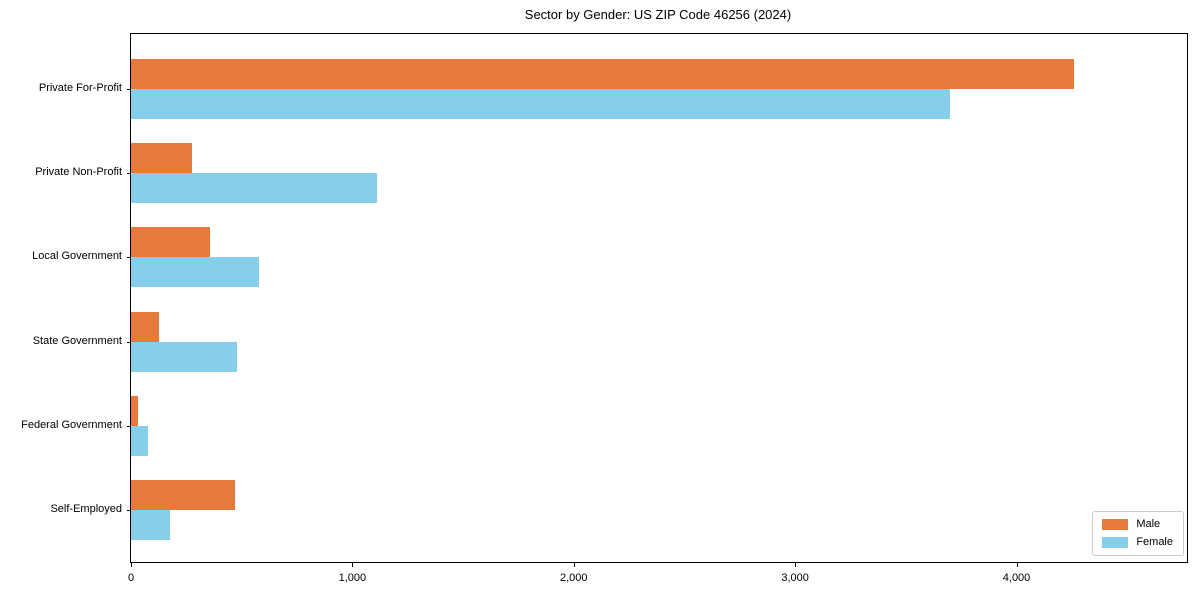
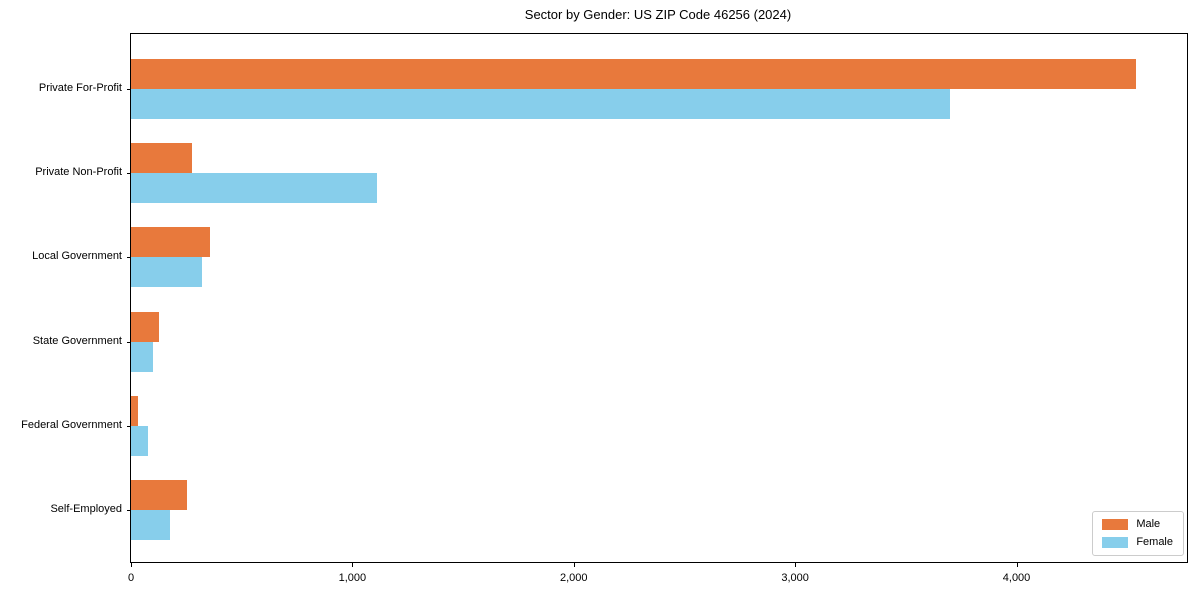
Male/Private For-Profit: 4260 -> 4540
Female/Local Government: 580 -> 320
Female/State Government: 480 -> 100
Male/Self-Employed: 470 -> 260
